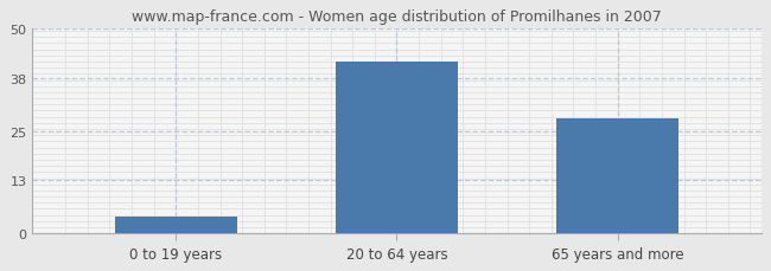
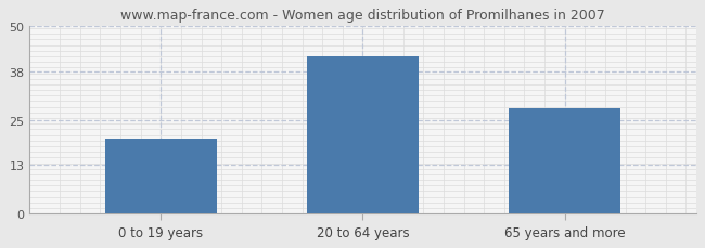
0 to 19 years: 4 -> 20
